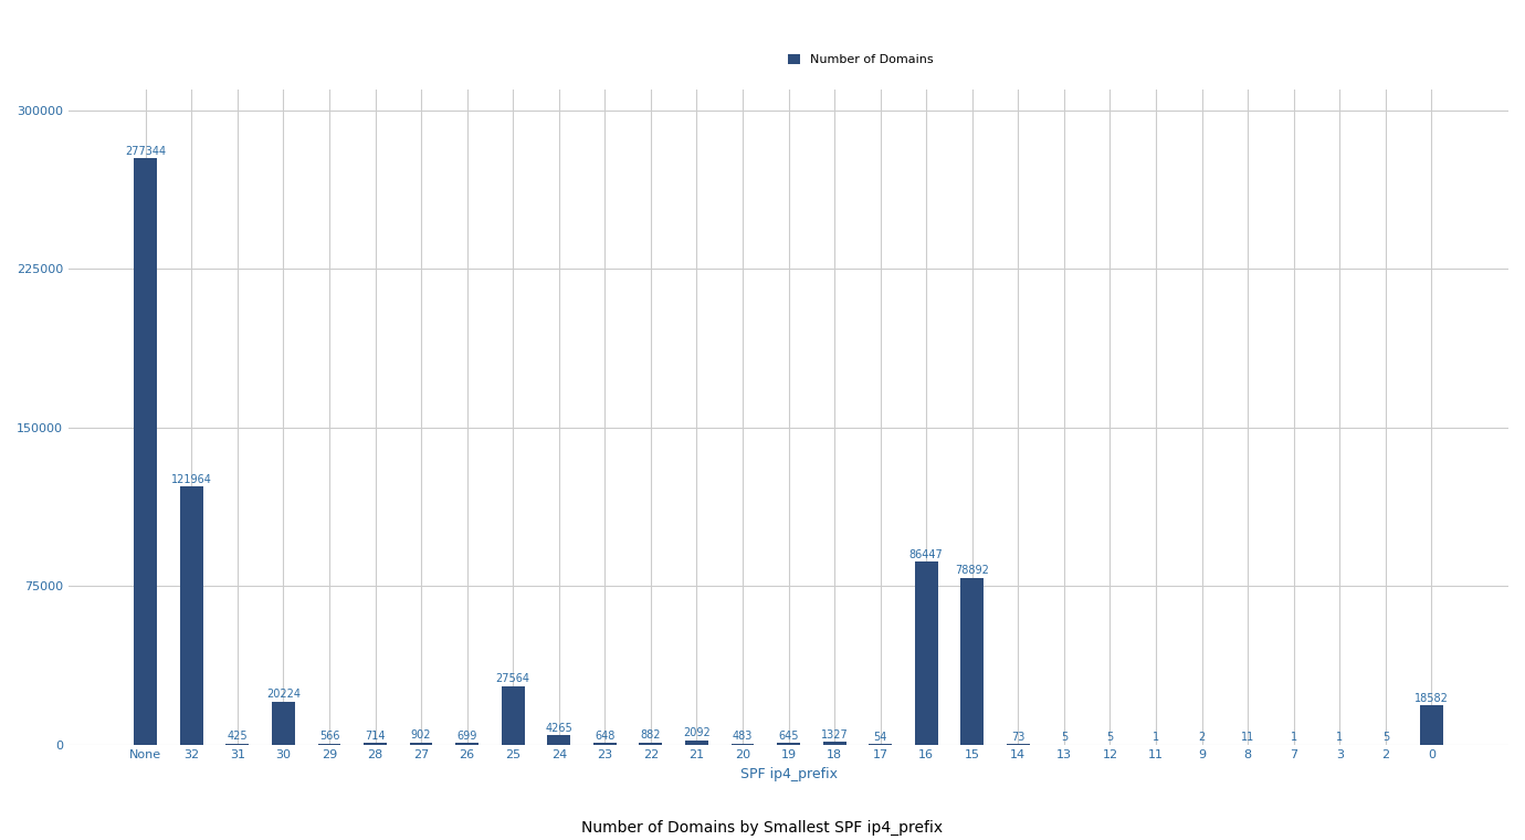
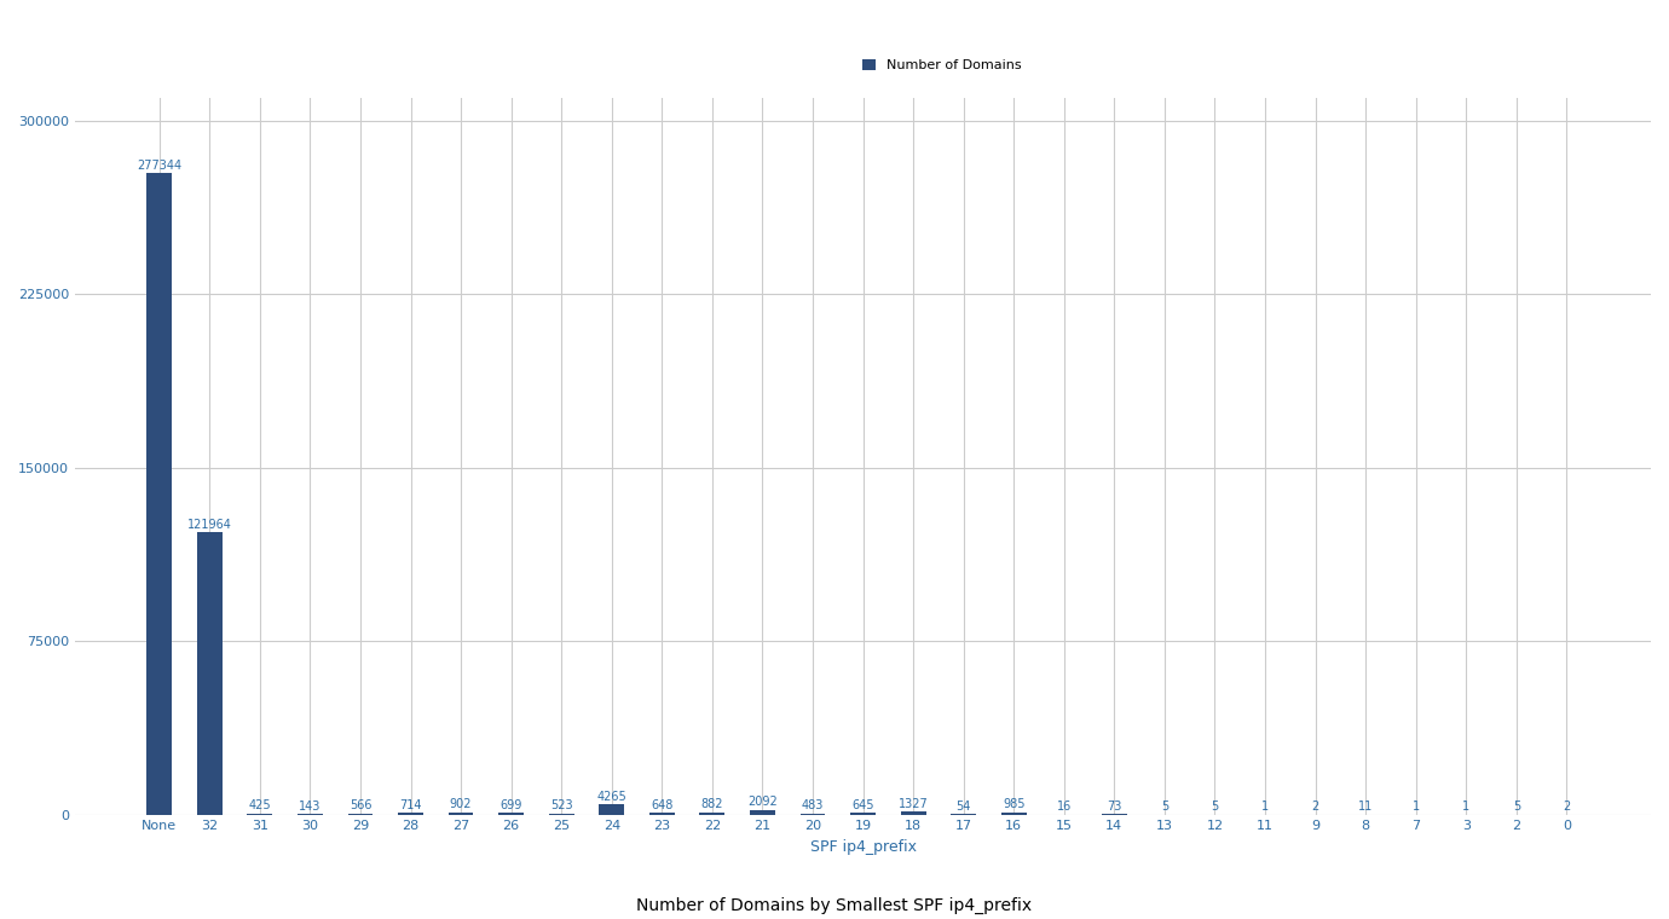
30: 20224 -> 143
25: 27564 -> 523
16: 86447 -> 985
15: 78892 -> 16
0: 18582 -> 2
